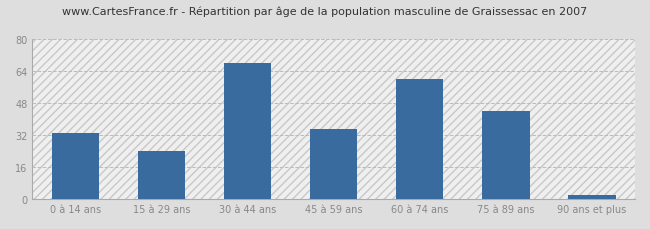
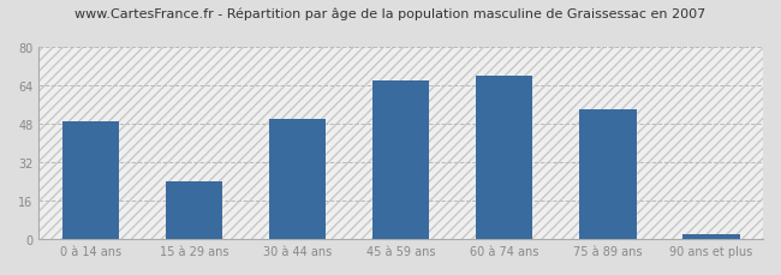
0 à 14 ans: 33 -> 49
30 à 44 ans: 68 -> 50
45 à 59 ans: 35 -> 66
60 à 74 ans: 60 -> 68
75 à 89 ans: 44 -> 54
